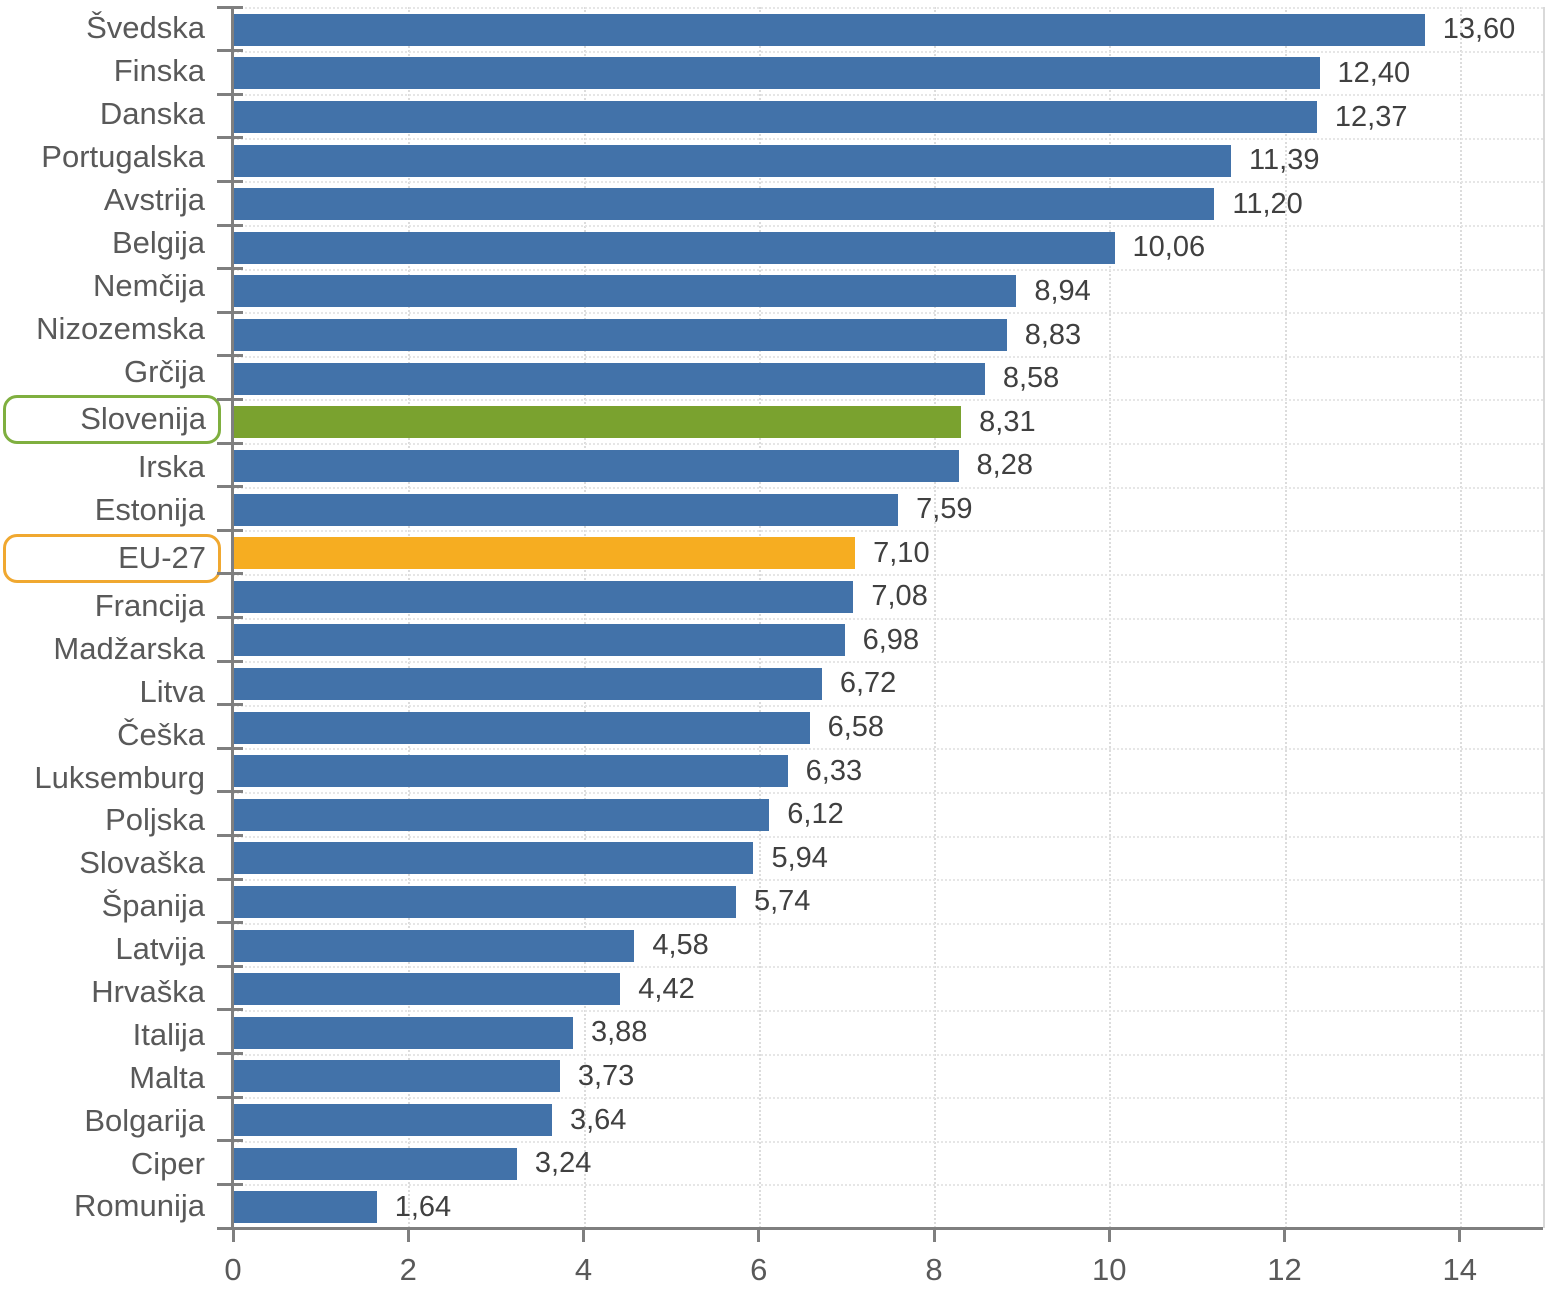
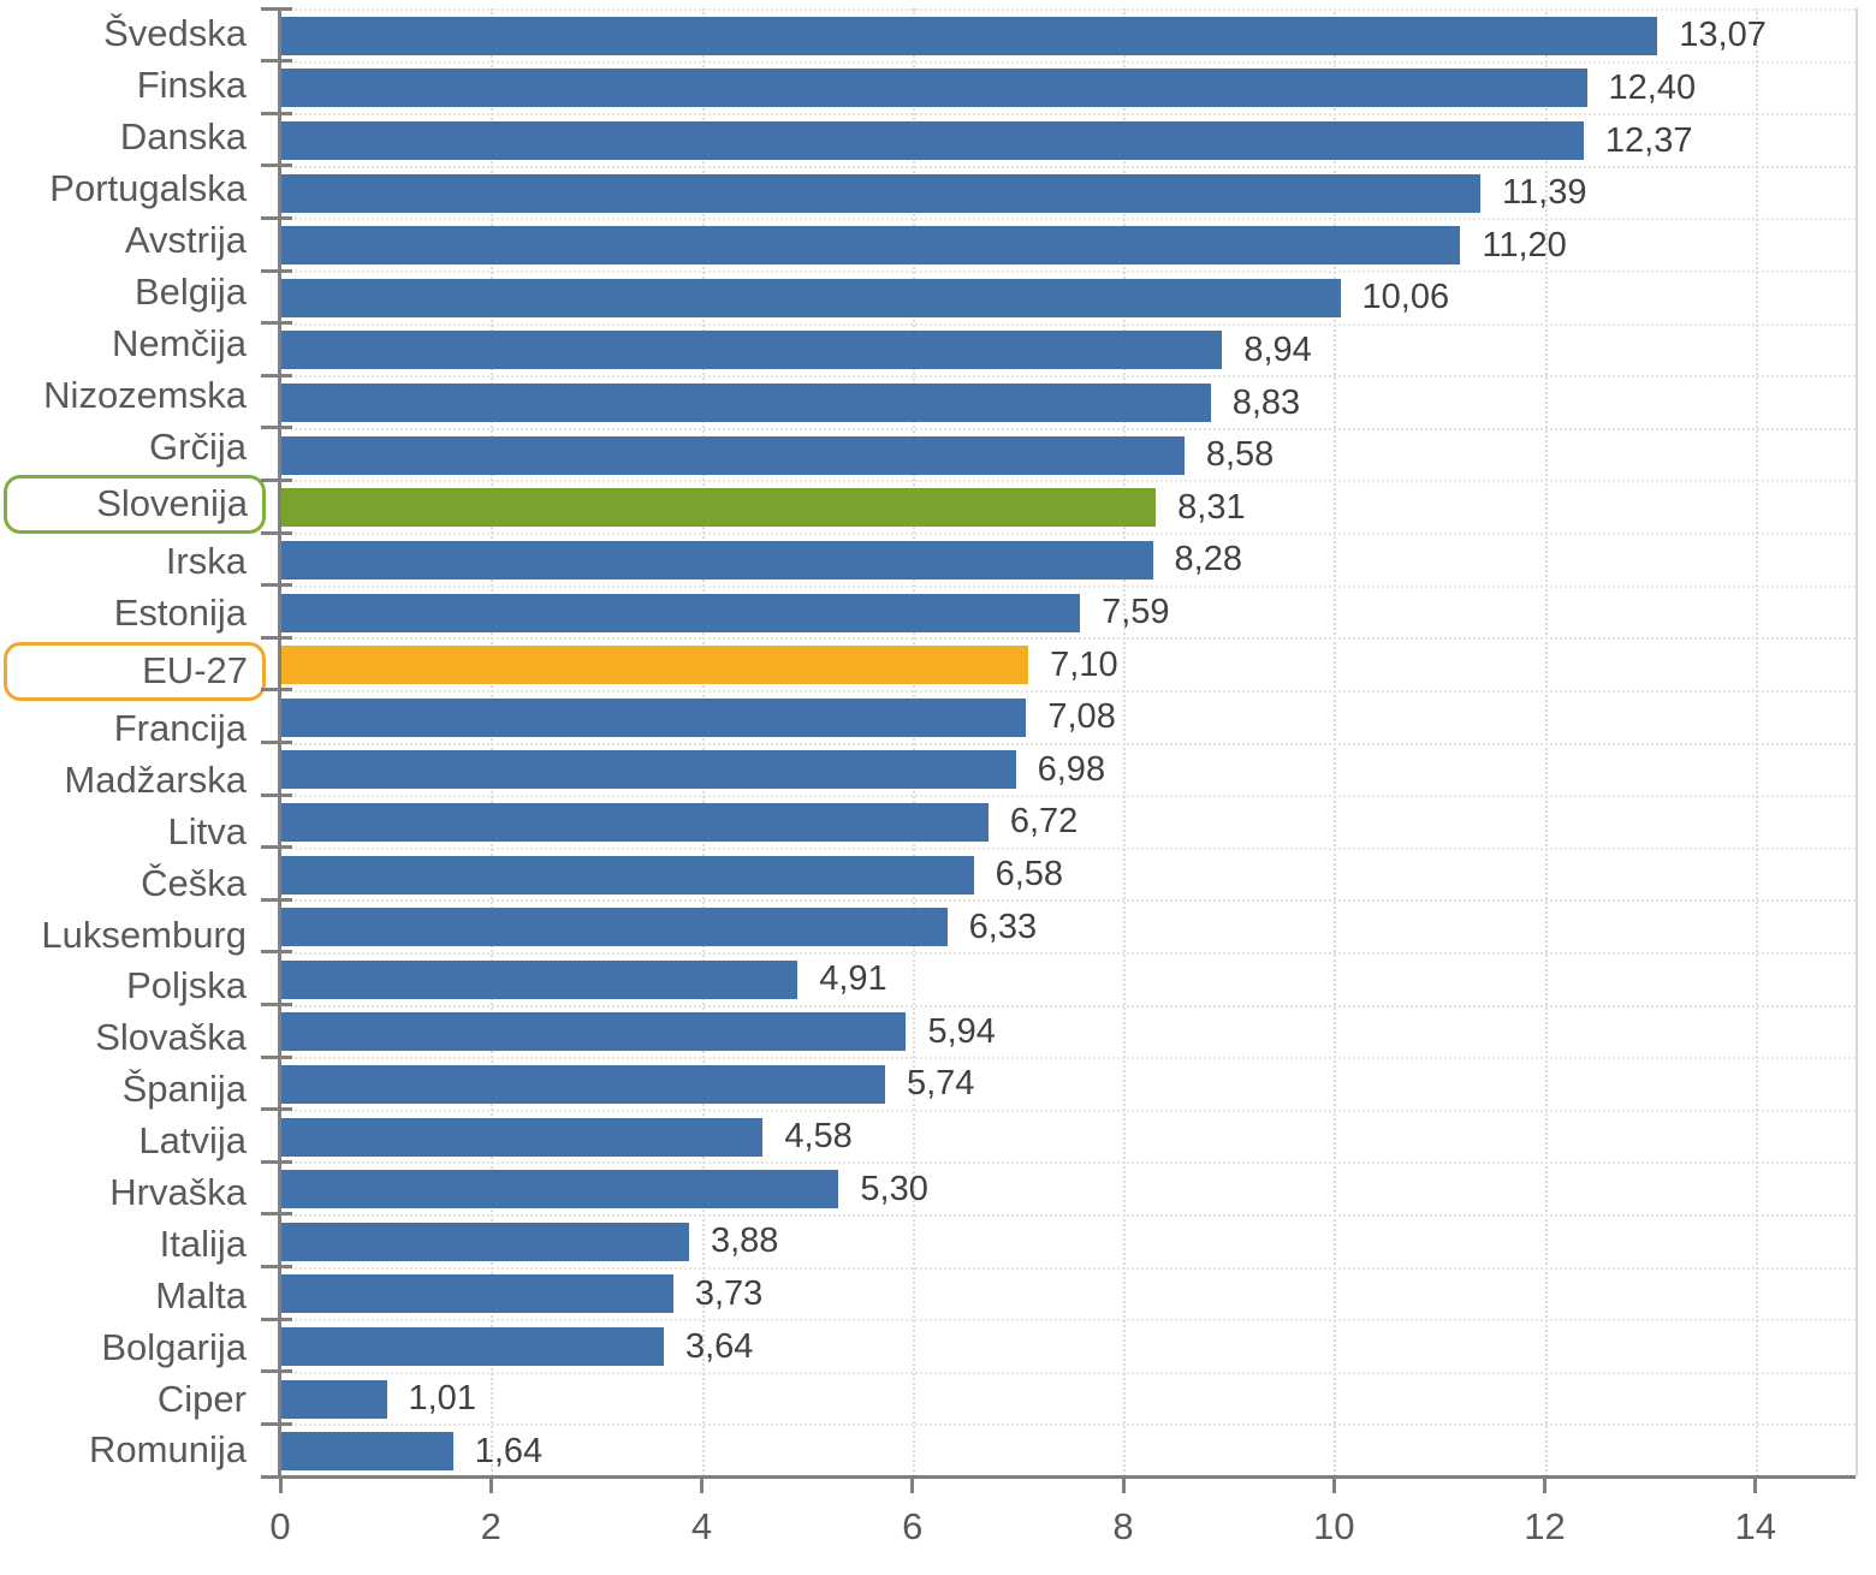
Švedska: 13,60 -> 13,07
Poljska: 6,12 -> 4,91
Hrvaška: 4,42 -> 5,30
Ciper: 3,24 -> 1,01
